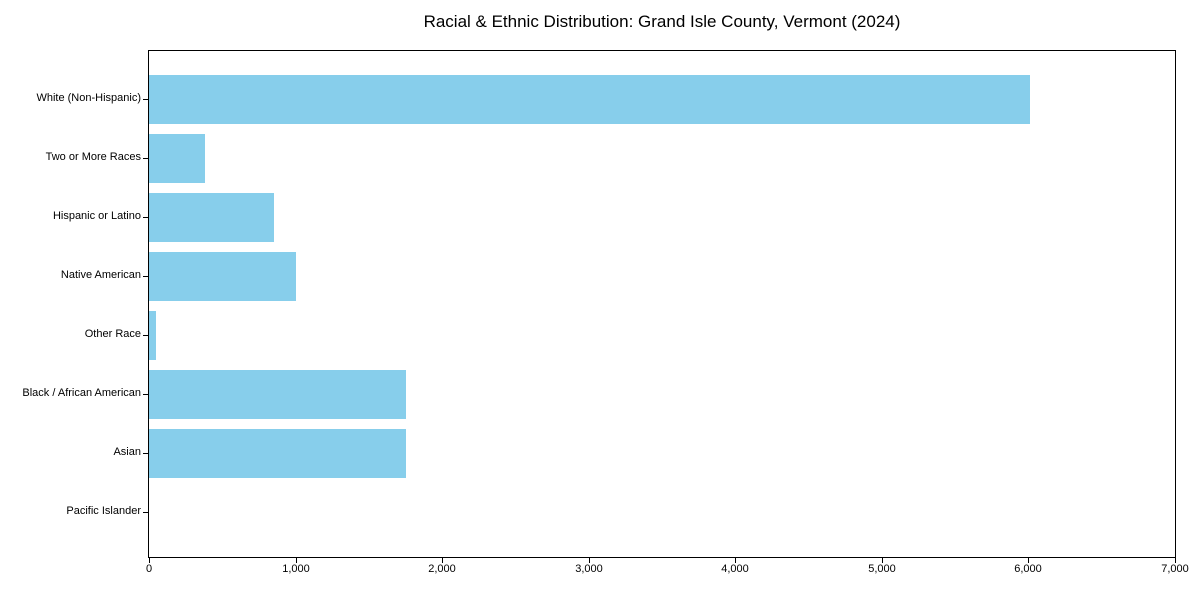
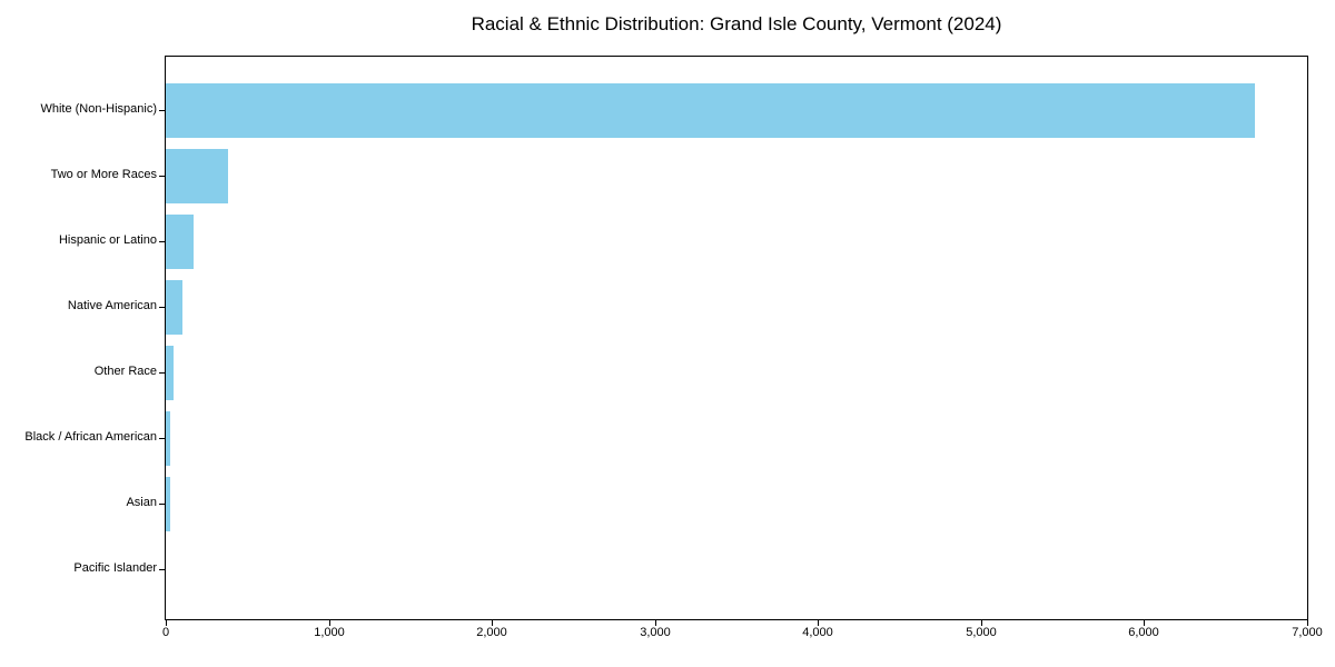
White (Non-Hispanic): 6010 -> 6680
Hispanic or Latino: 850 -> 170
Native American: 1000 -> 100
Black / African American: 1750 -> 30
Asian: 1750 -> 20
